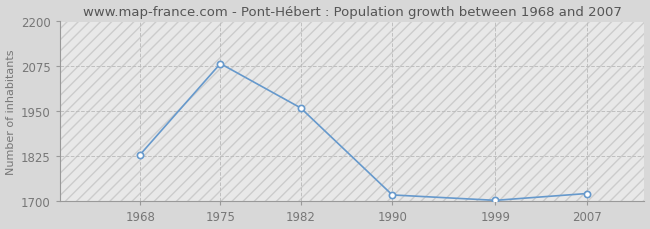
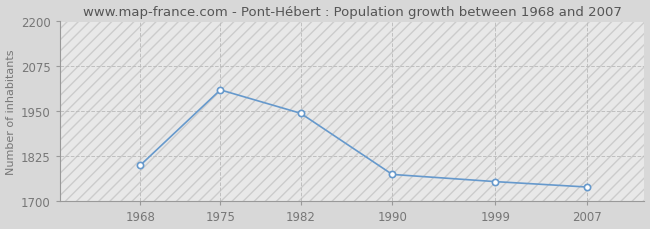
1968: 1830 -> 1800
1975: 2083 -> 2010
1982: 1960 -> 1945
1990: 1718 -> 1775
1999: 1703 -> 1755
2007: 1722 -> 1740
